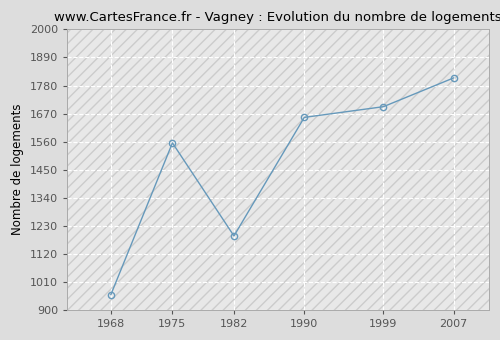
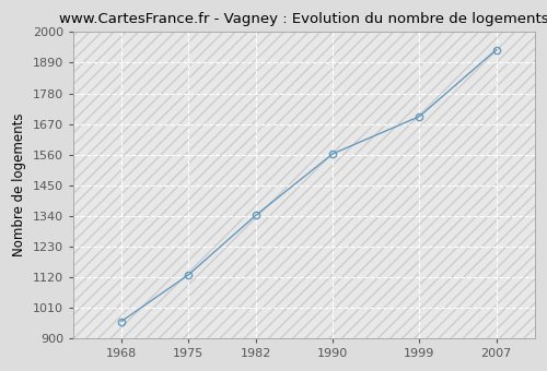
1975: 1555 -> 1128
1982: 1190 -> 1342
1990: 1655 -> 1563
2007: 1810 -> 1937
